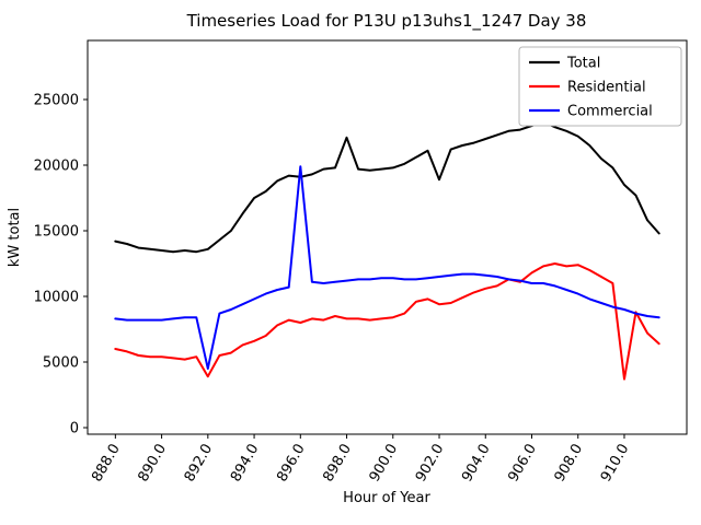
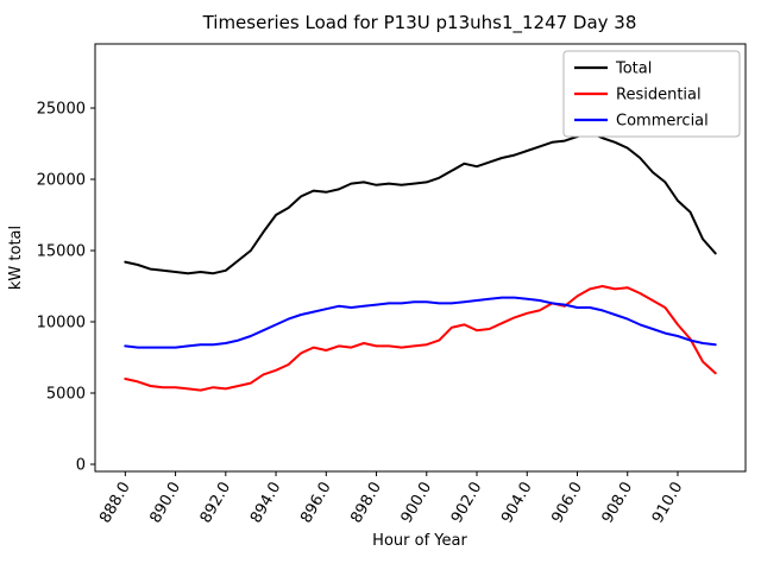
Residential/892.0: 3900 -> 5300
Commercial/892.0: 4500 -> 8500
Commercial/896.0: 19900 -> 10900
Total/898.0: 22100 -> 19600
Total/902.0: 18900 -> 20900
Residential/910.0: 3700 -> 9800
